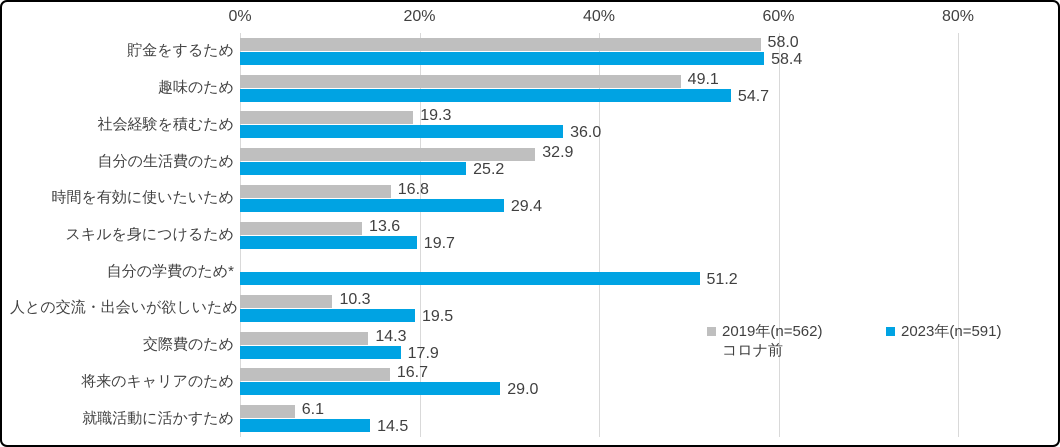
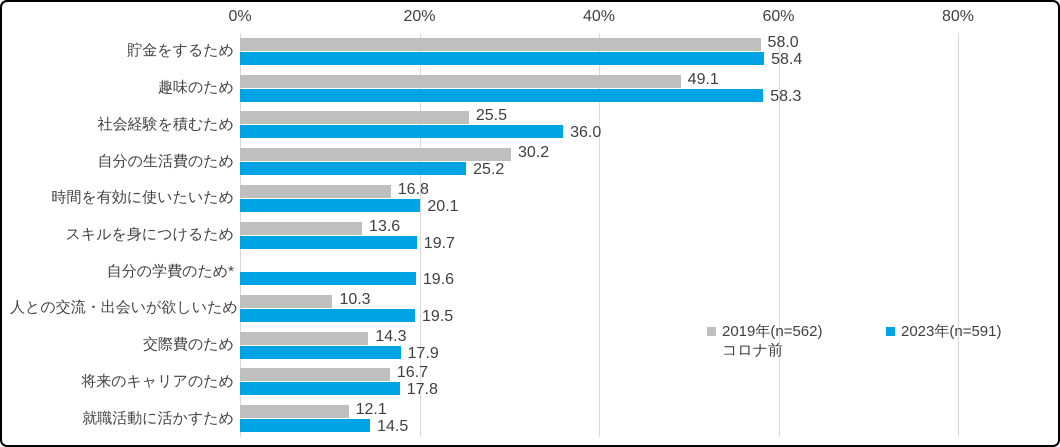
2023年(n=591)/趣味のため: 54.7 -> 58.3
2019年(n=562) コロナ前/社会経験を積むため: 19.3 -> 25.5
2019年(n=562) コロナ前/自分の生活費のため: 32.9 -> 30.2
2023年(n=591)/時間を有効に使いたいため: 29.4 -> 20.1
2023年(n=591)/自分の学費のため*: 51.2 -> 19.6
2023年(n=591)/将来のキャリアのため: 29.0 -> 17.8
2019年(n=562) コロナ前/就職活動に活かすため: 6.1 -> 12.1
